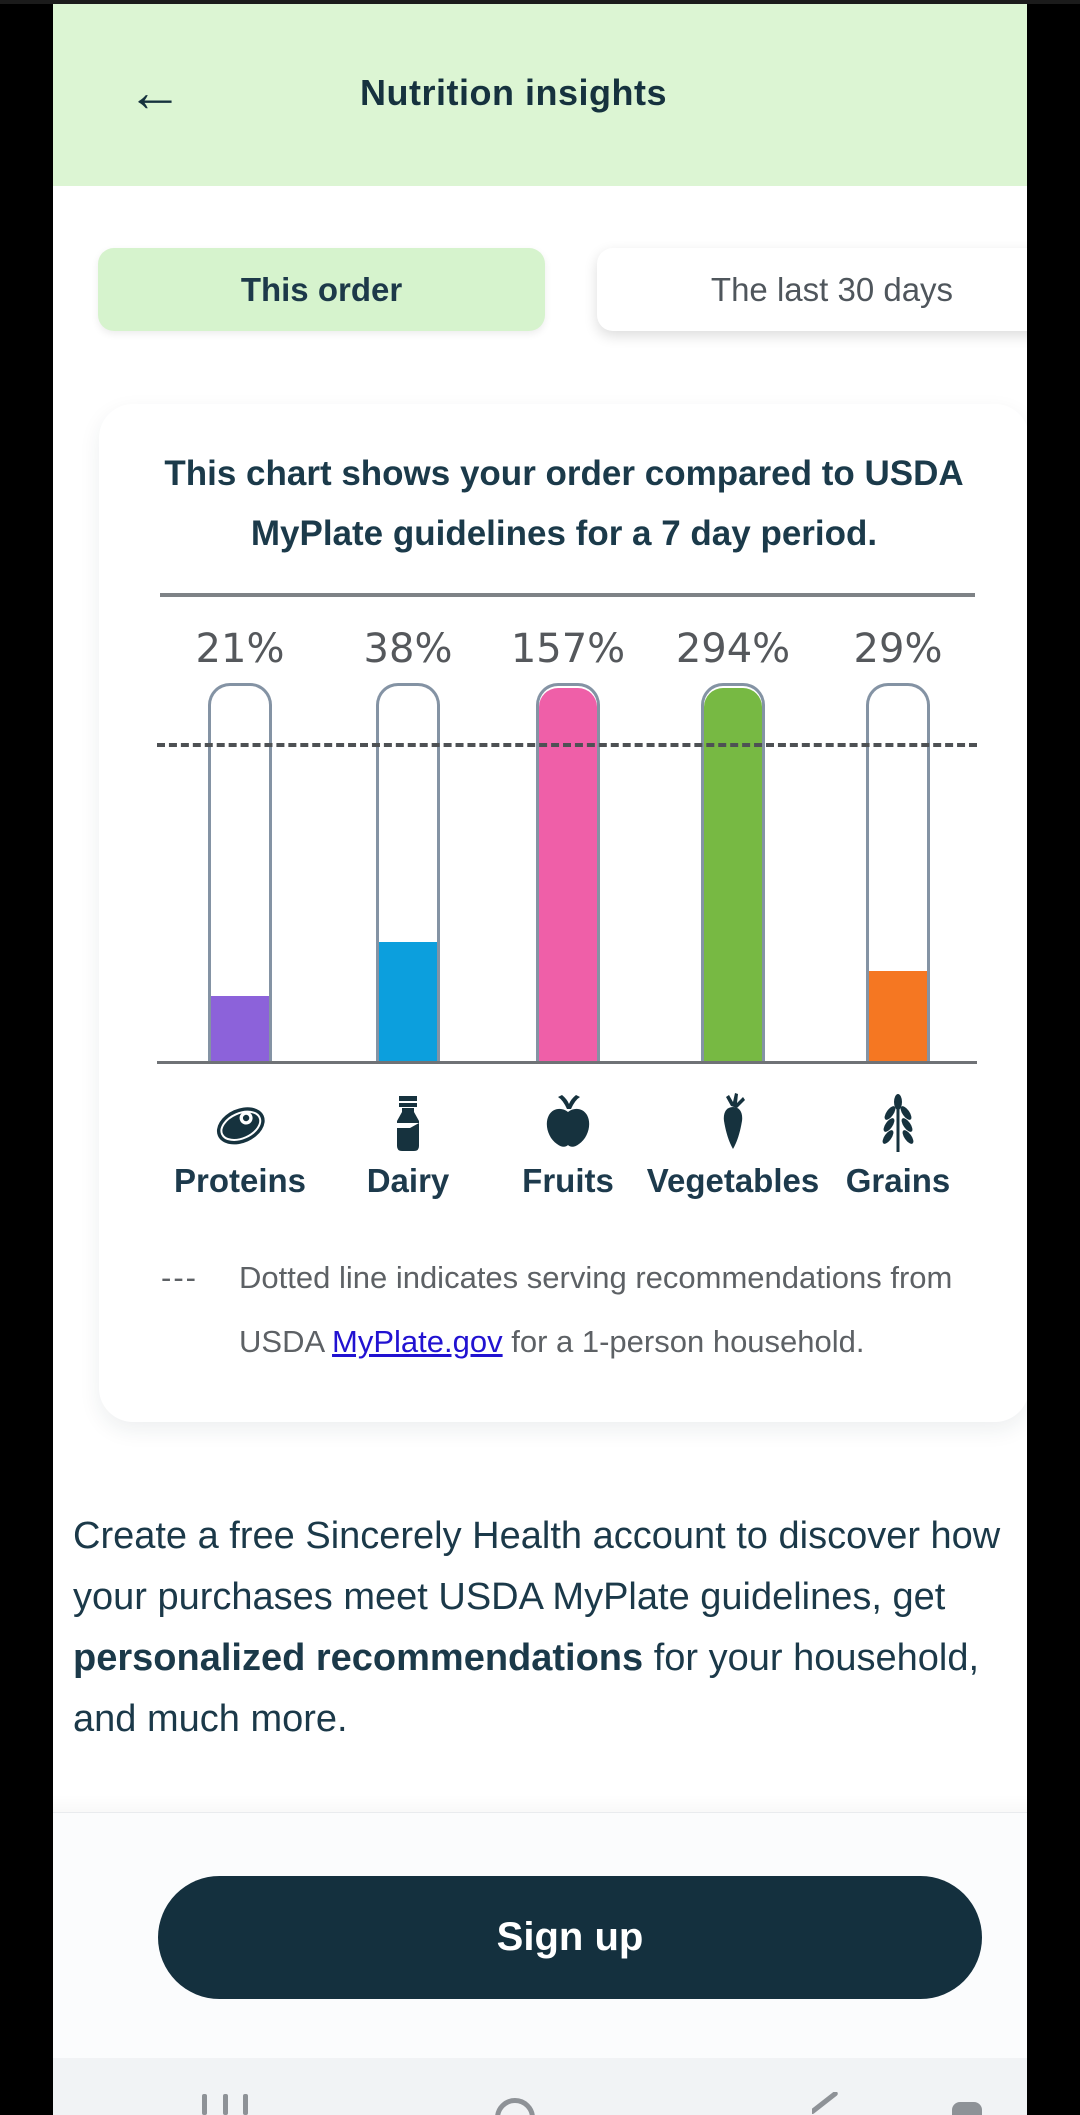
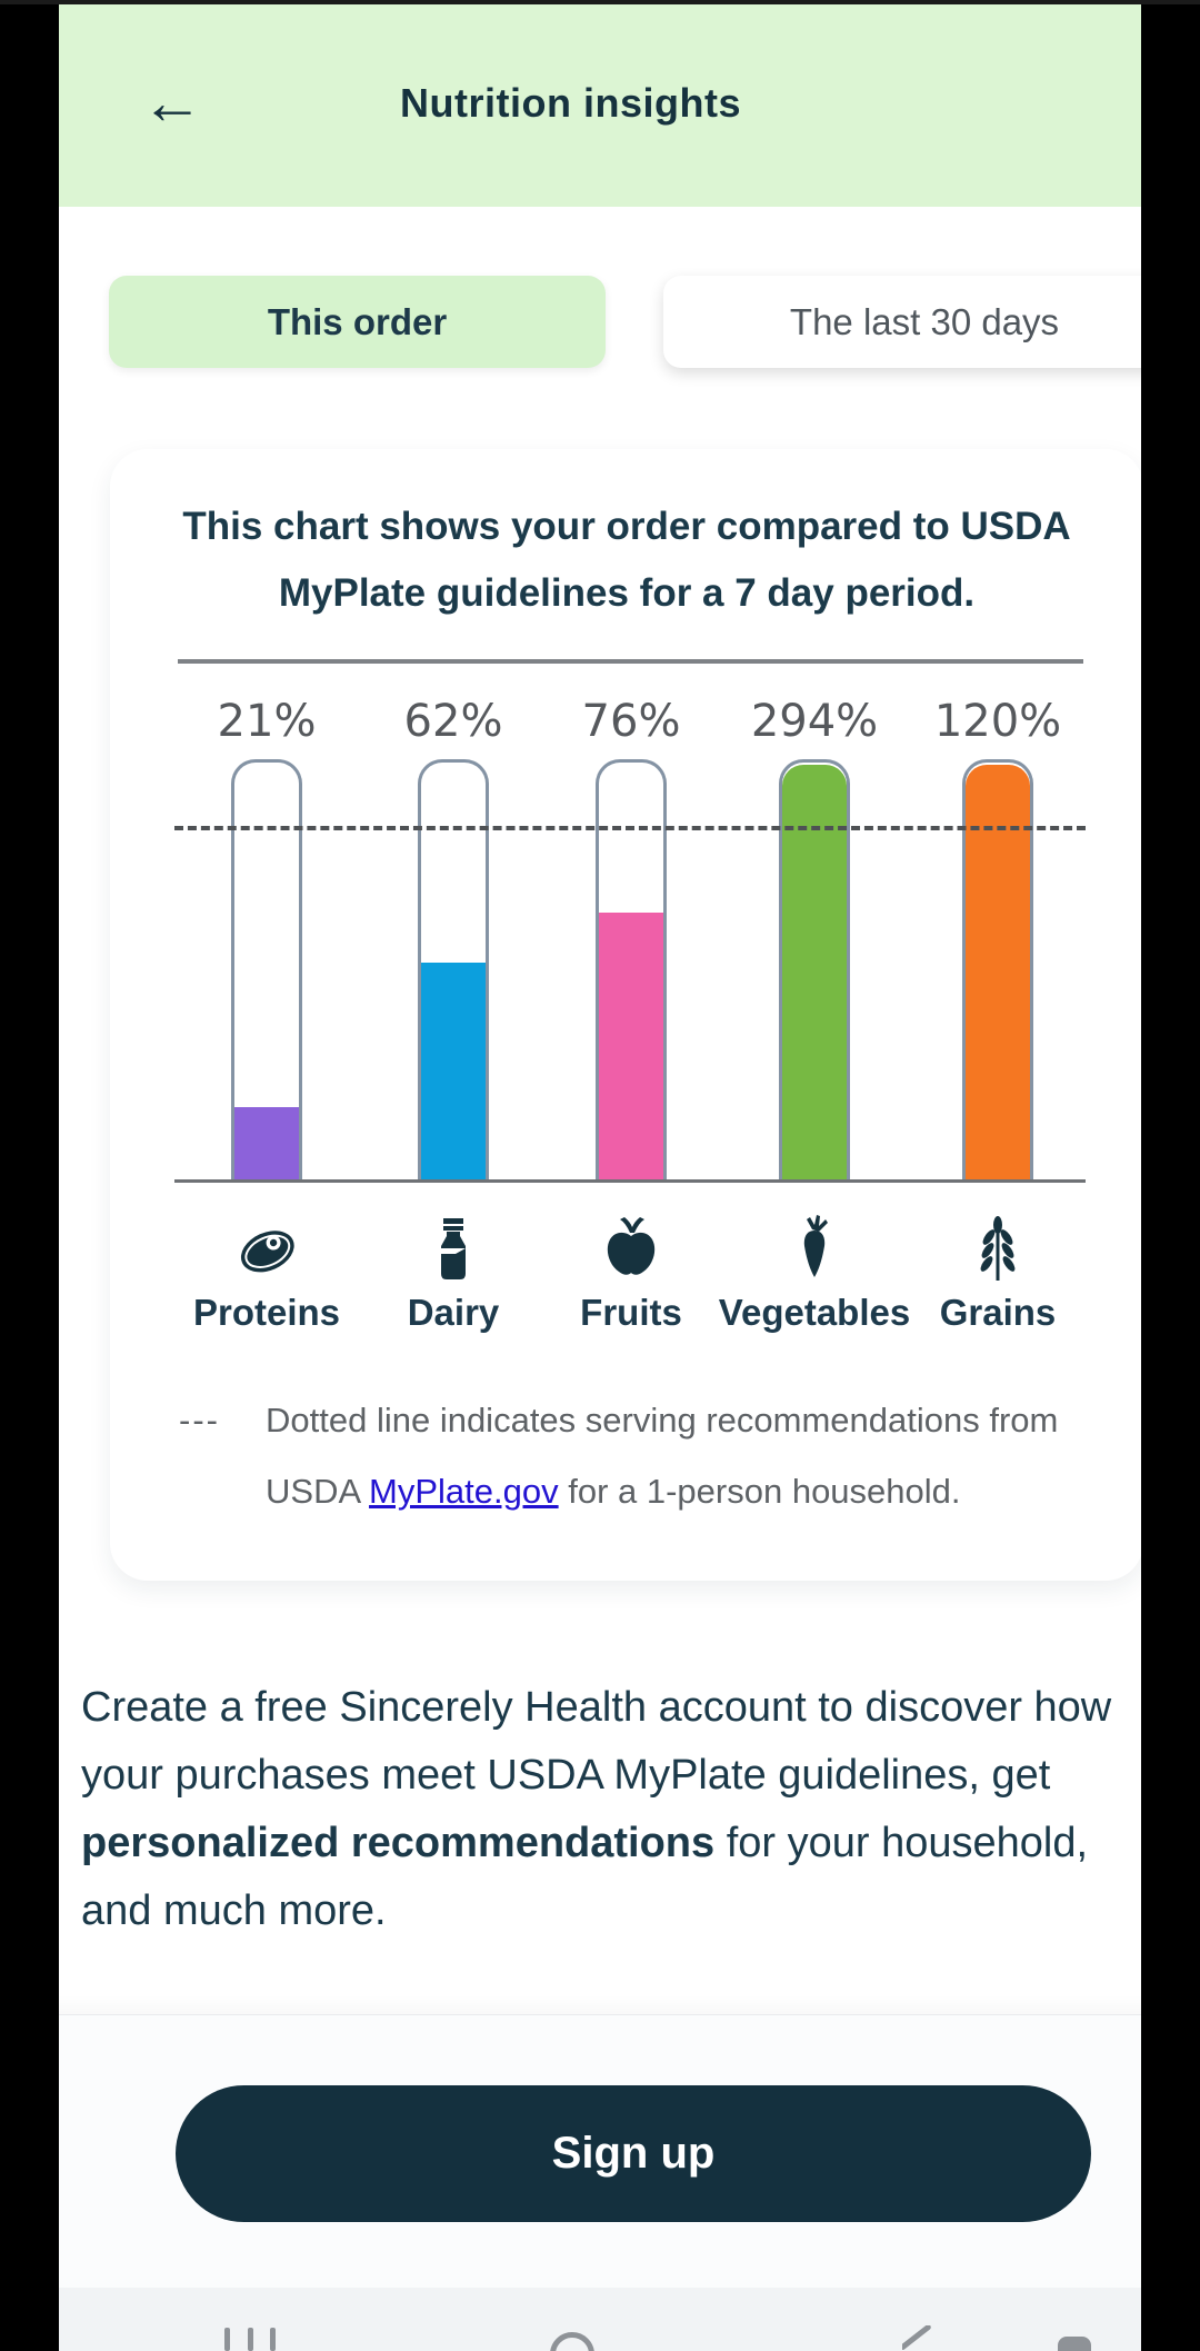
Dairy: 38% -> 62%
Fruits: 157% -> 76%
Grains: 29% -> 120%
